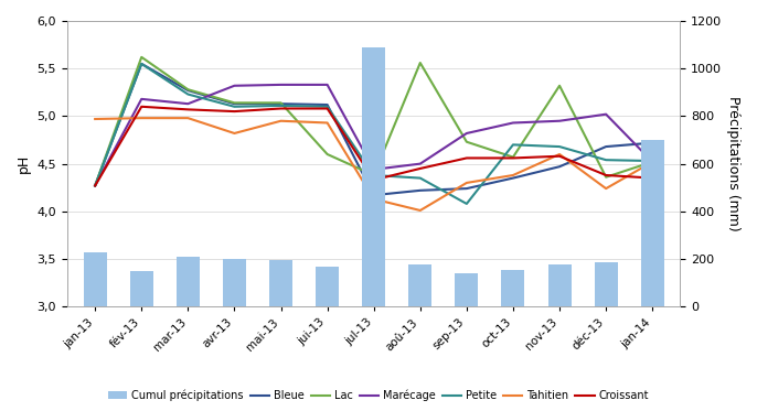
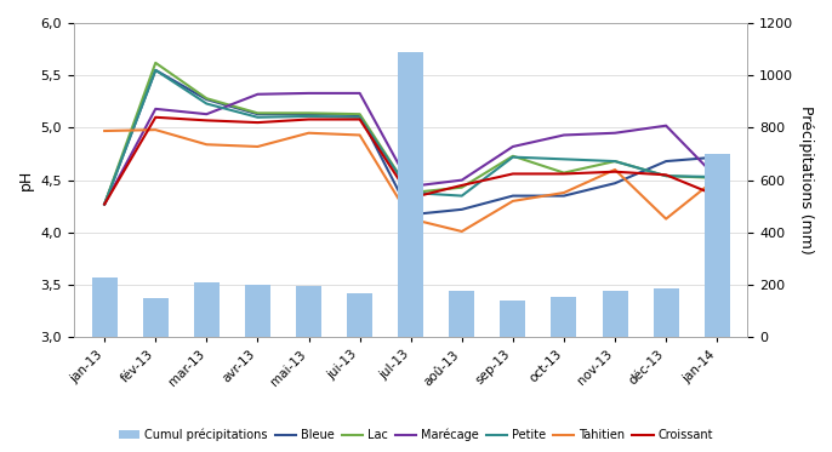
Tahitien/mar-13: 4,98 -> 4,84
Lac/jui-13: 4,60 -> 5,13
Lac/aoû-13: 5,56 -> 4,43
Bleue/sep-13: 4,24 -> 4,35
Petite/sep-13: 4,08 -> 4,72
Lac/nov-13: 5,32 -> 4,68
Lac/déc-13: 4,36 -> 4,54
Tahitien/déc-13: 4,24 -> 4,13
Croissant/déc-13: 4,38 -> 4,55
